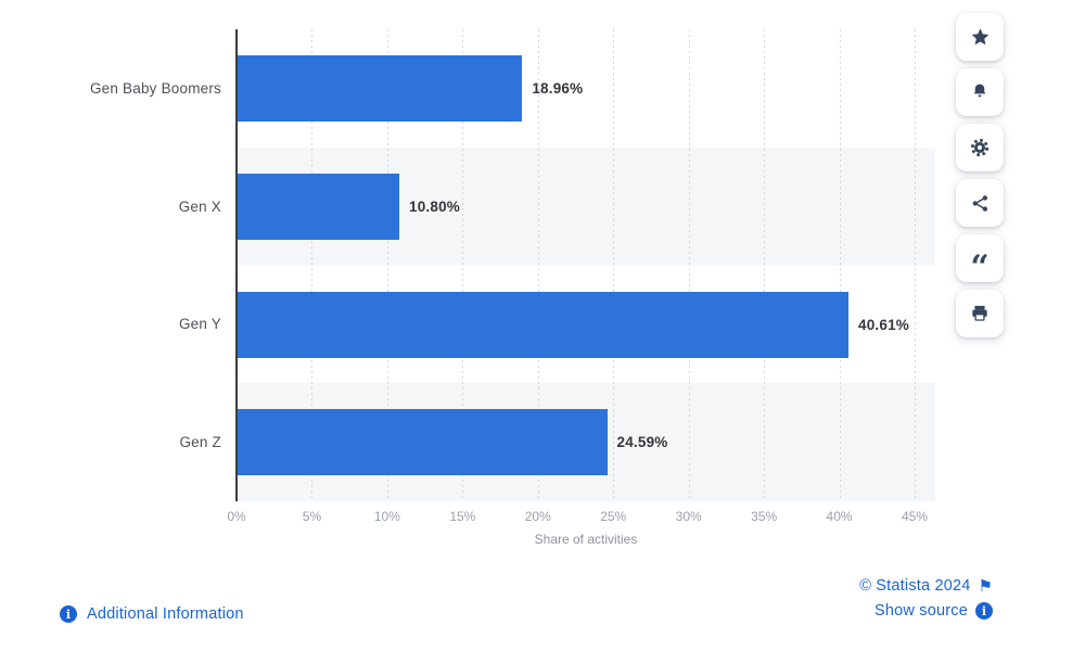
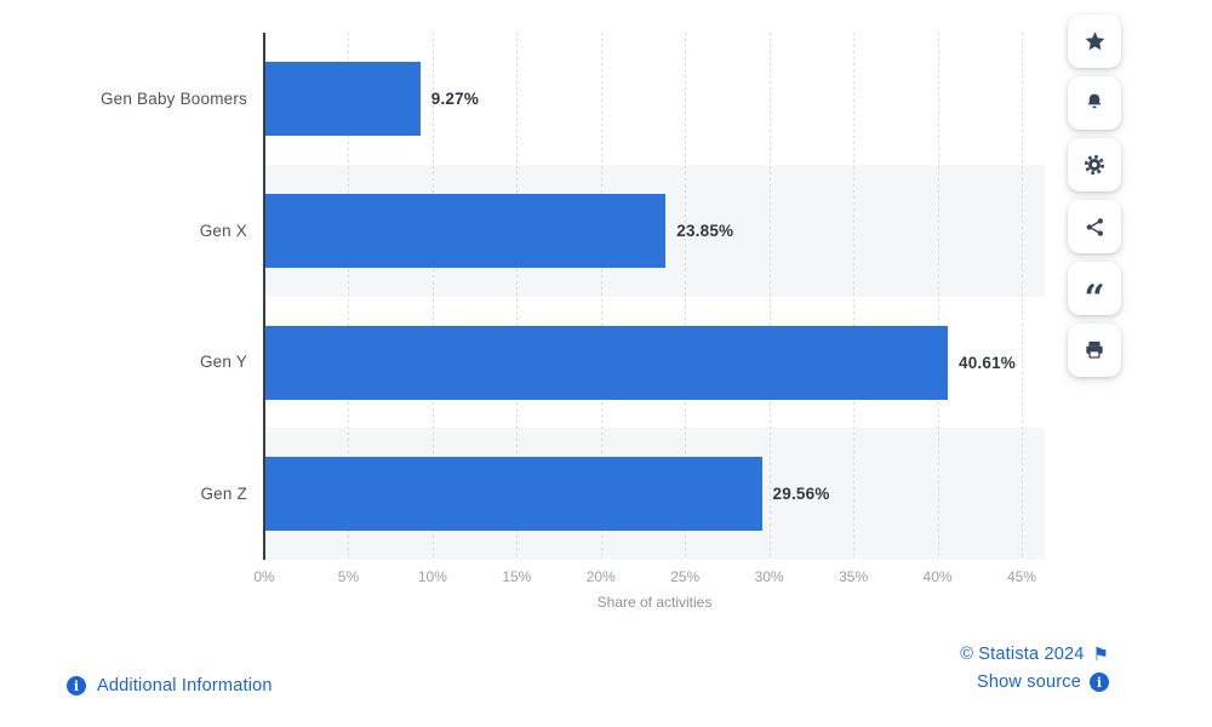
Gen Baby Boomers: 18.96% -> 9.27%
Gen X: 10.80% -> 23.85%
Gen Z: 24.59% -> 29.56%
